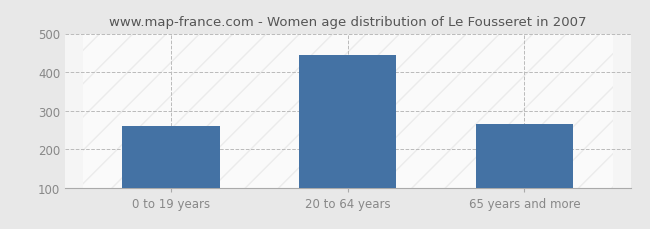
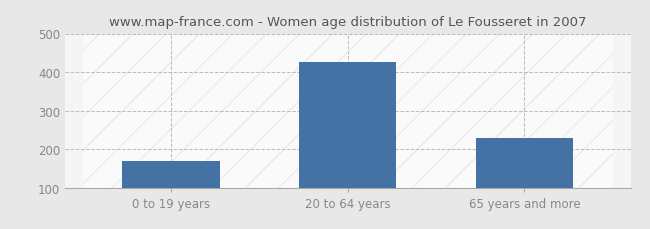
0 to 19 years: 260 -> 170
20 to 64 years: 445 -> 427
65 years and more: 265 -> 228
